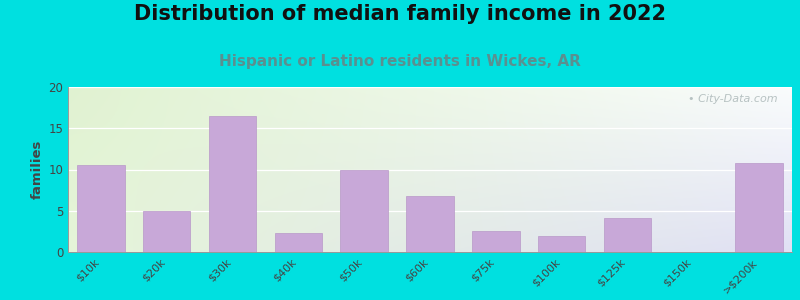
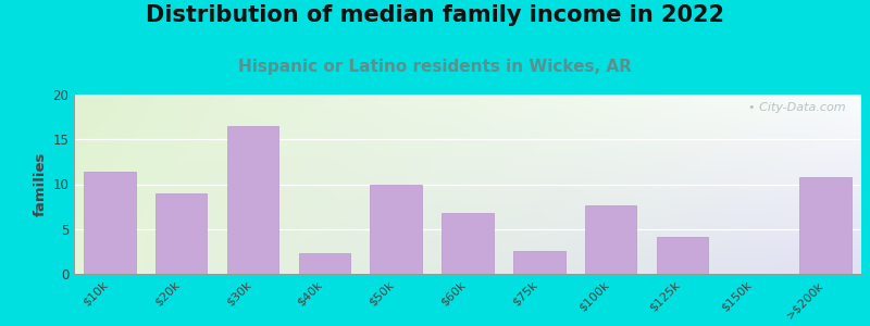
$10k: 10.5 -> 11.4
$20k: 5.0 -> 9.0
$100k: 2.0 -> 7.6
